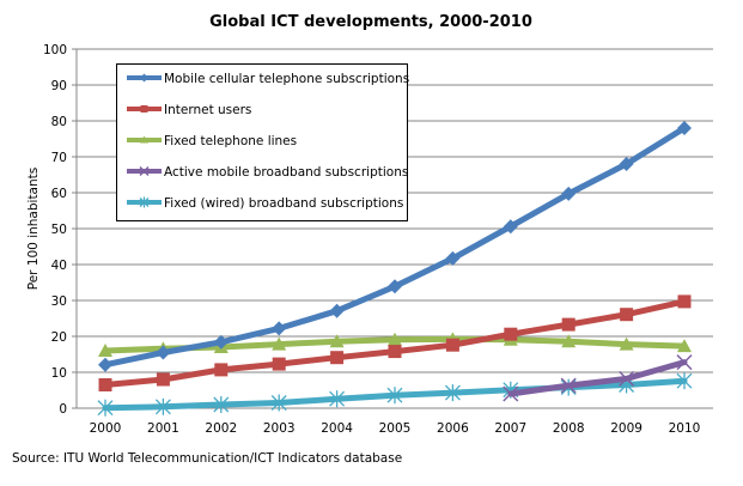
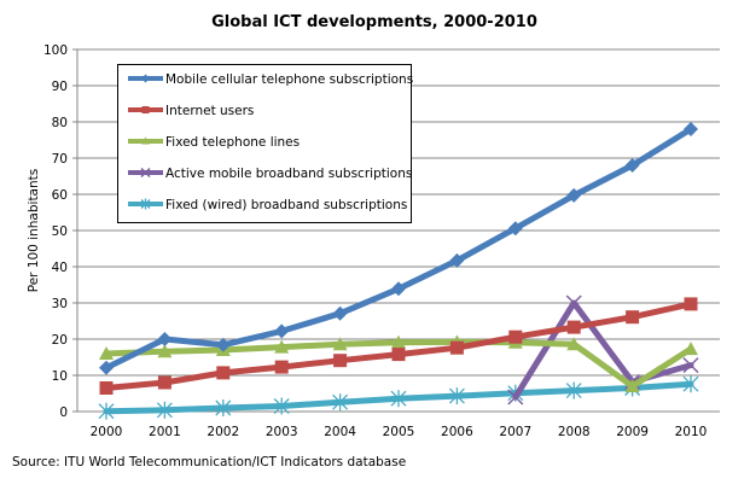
Mobile cellular telephone subscriptions/2001: 16 -> 20
Active mobile broadband subscriptions/2008: 6 -> 30
Fixed telephone lines/2009: 18 -> 7
